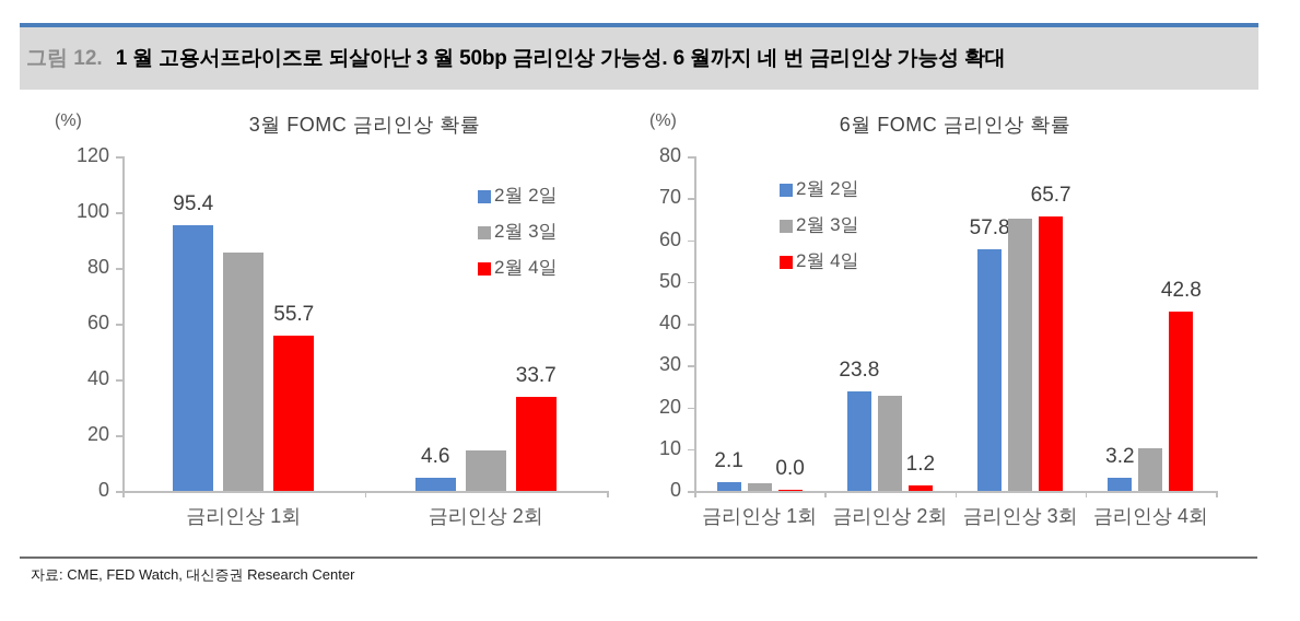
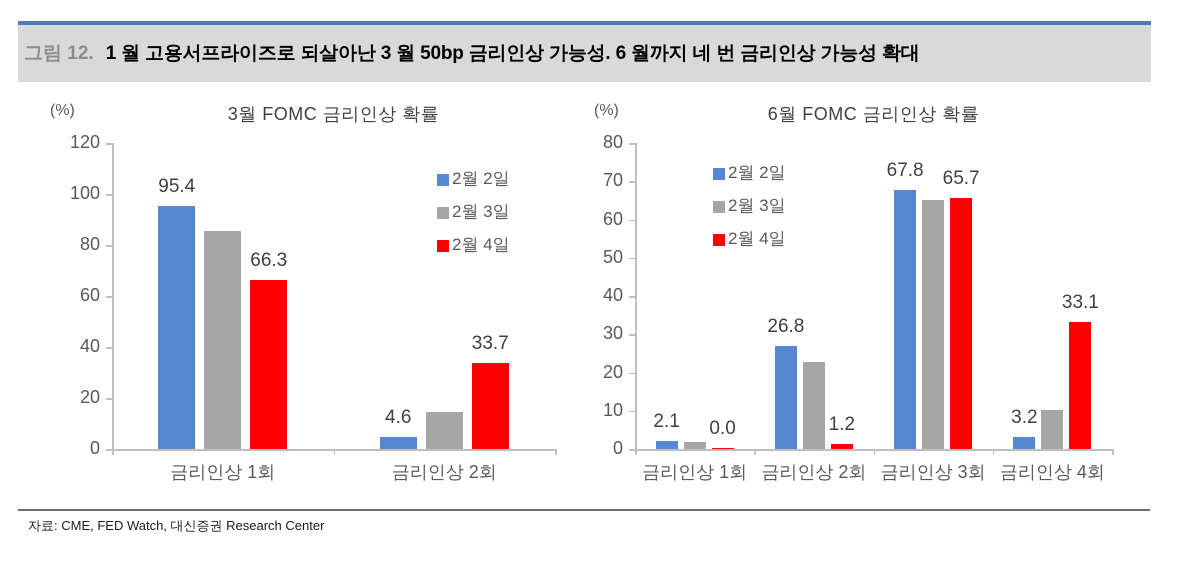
3월 FOMC 금리인상 확률/2월 4일/금리인상 1회: 55.7 -> 66.3
6월 FOMC 금리인상 확률/2월 2일/금리인상 2회: 23.8 -> 26.8
6월 FOMC 금리인상 확률/2월 2일/금리인상 3회: 57.8 -> 67.8
6월 FOMC 금리인상 확률/2월 4일/금리인상 4회: 42.8 -> 33.1
